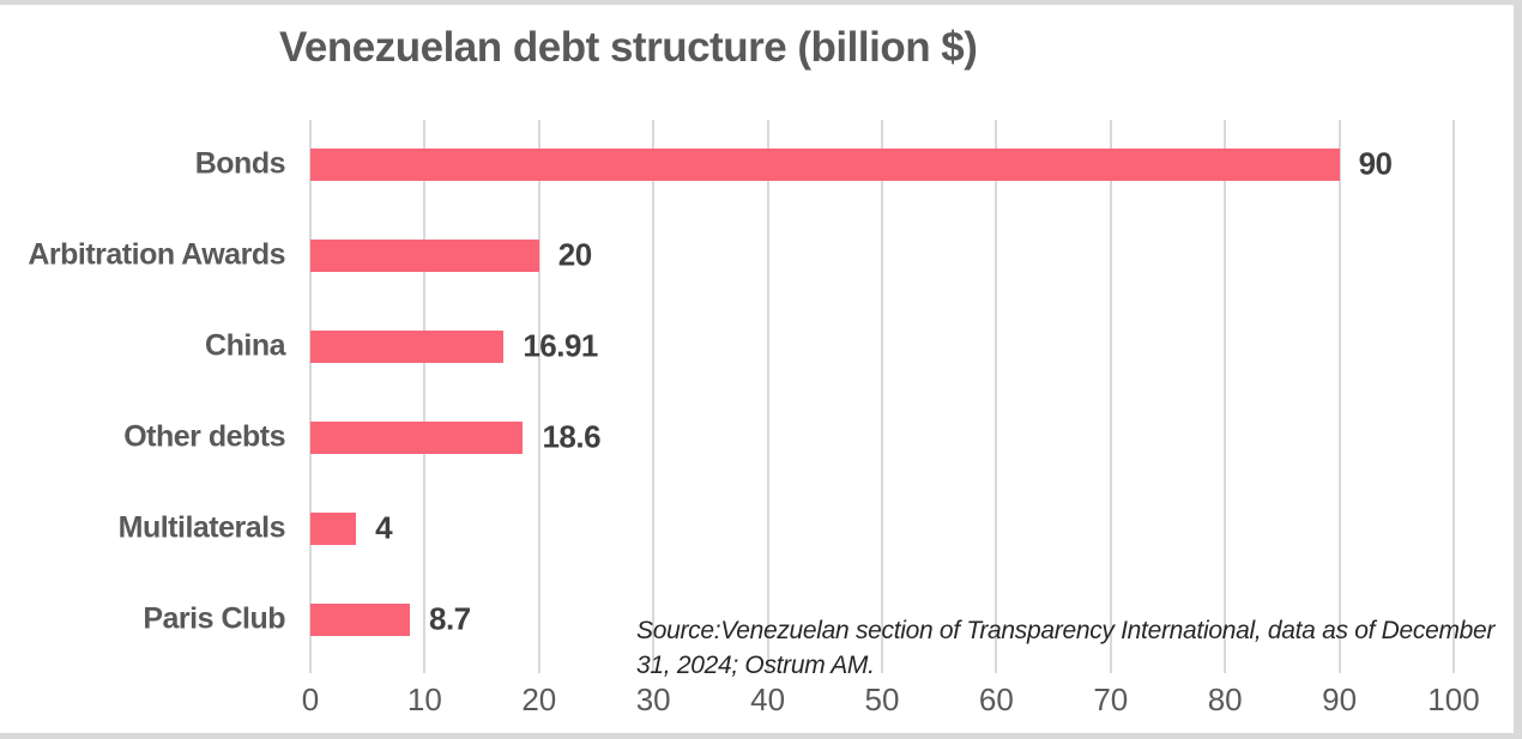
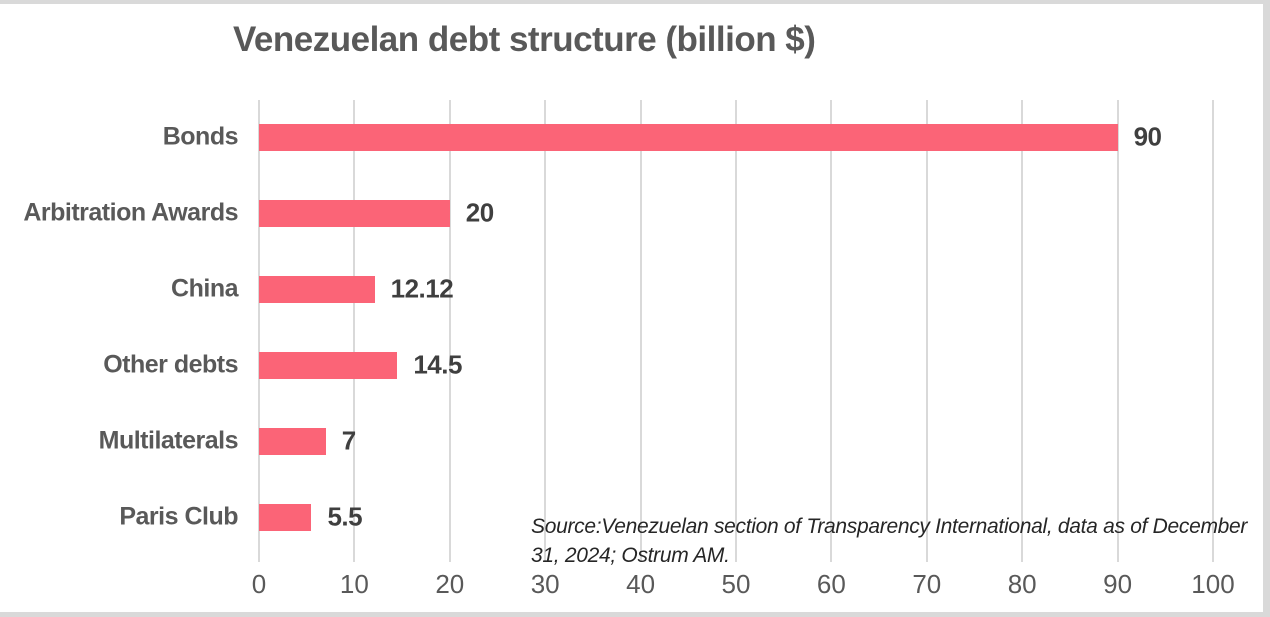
China: 16.91 -> 12.12
Other debts: 18.6 -> 14.5
Multilaterals: 4 -> 7
Paris Club: 8.7 -> 5.5
